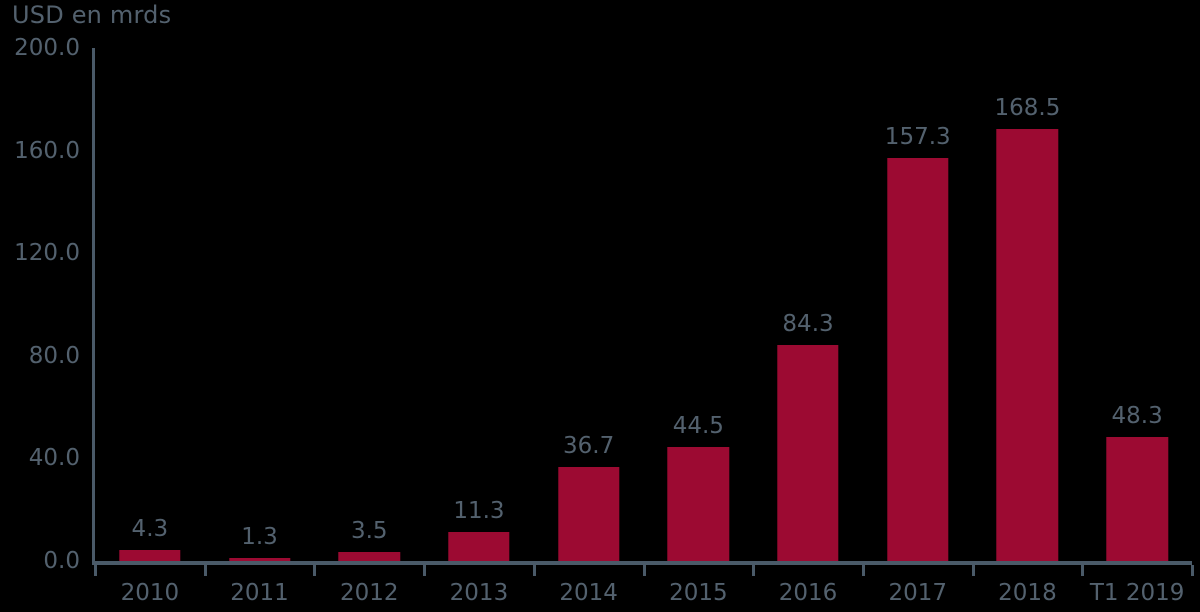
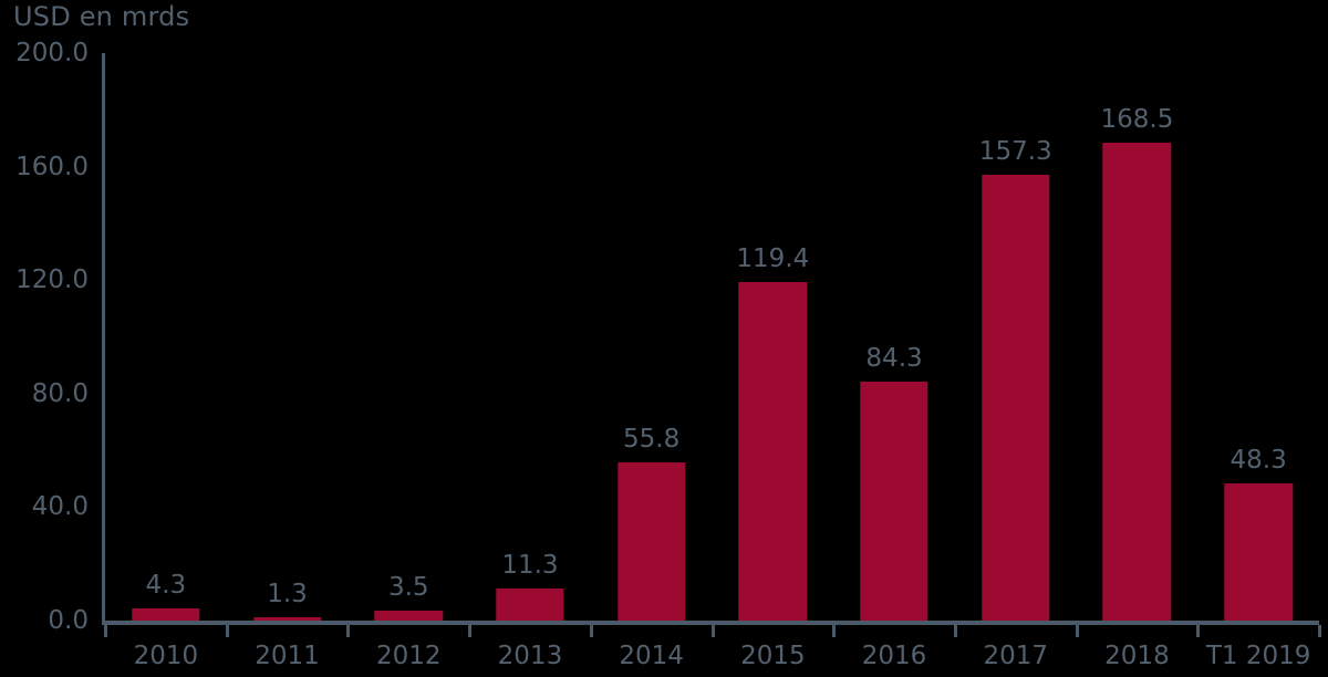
2014: 36.7 -> 55.8
2015: 44.5 -> 119.4
